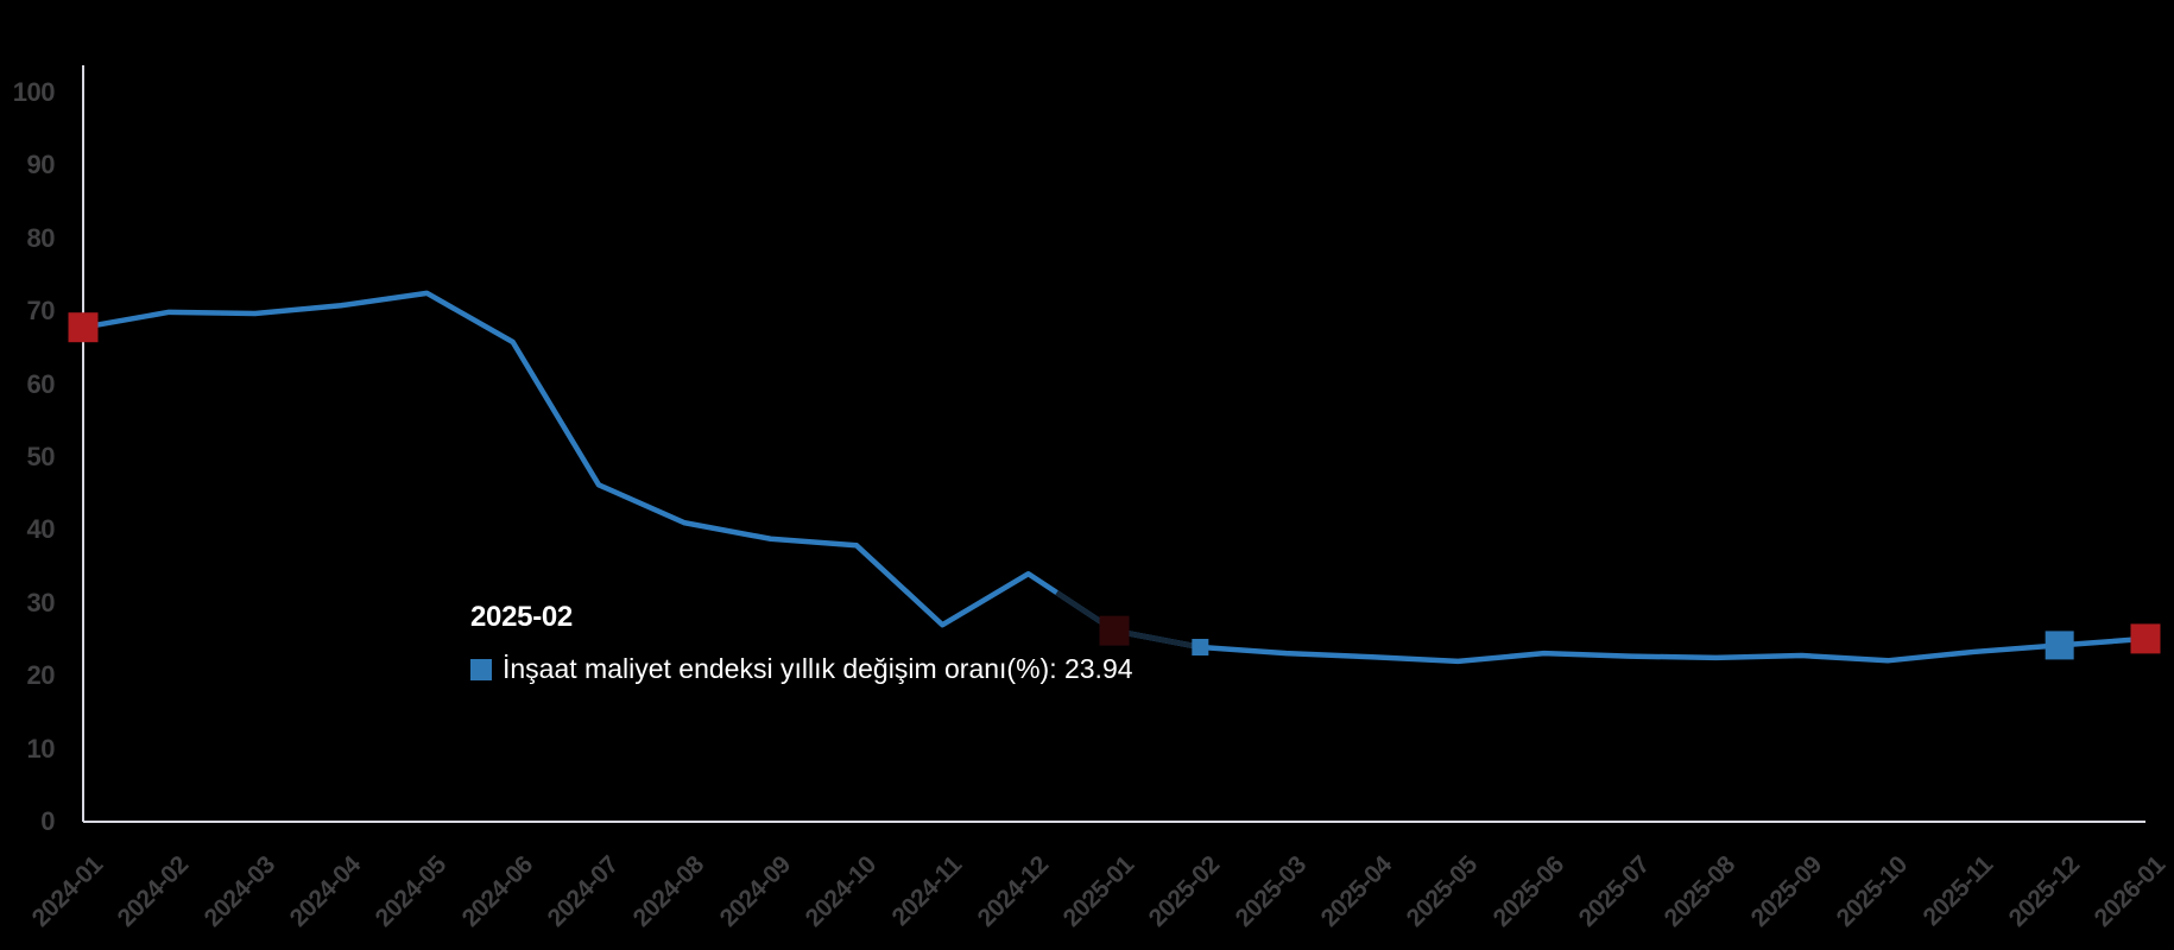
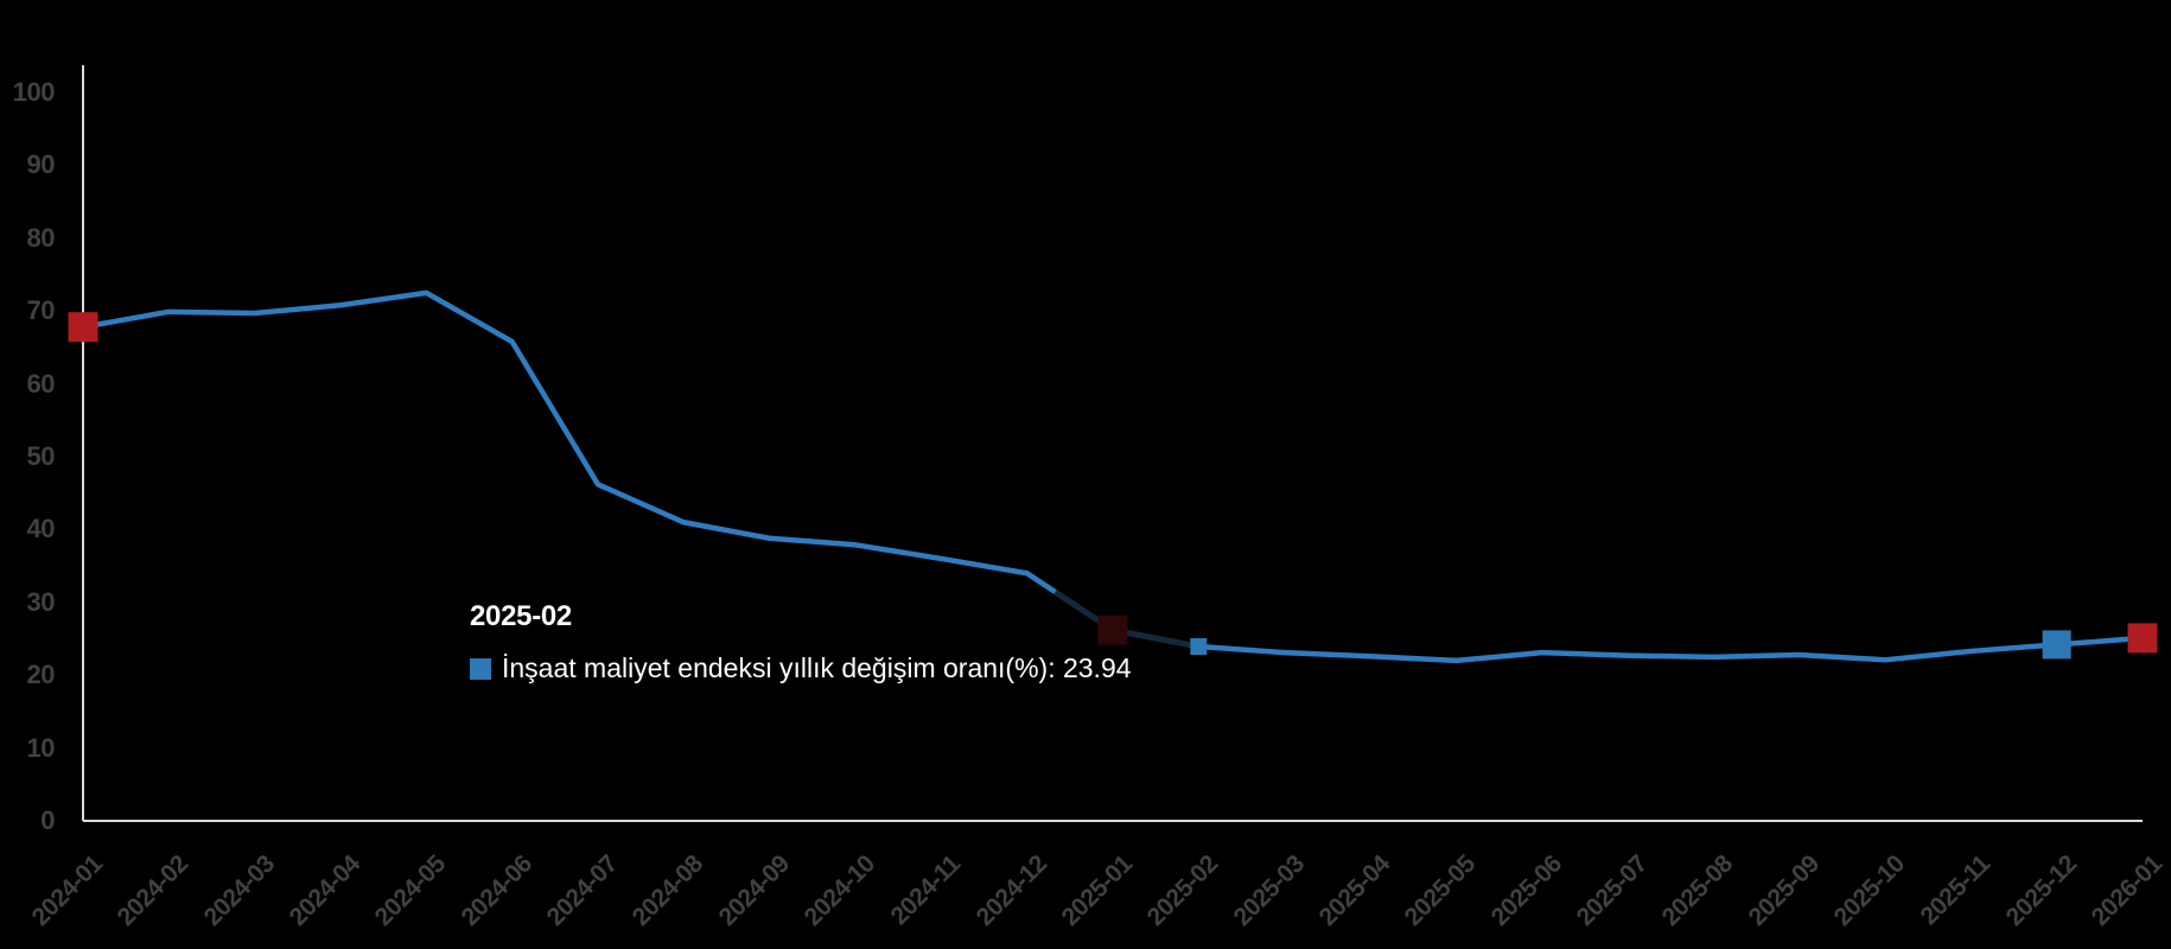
2024-11: 27 -> 36
